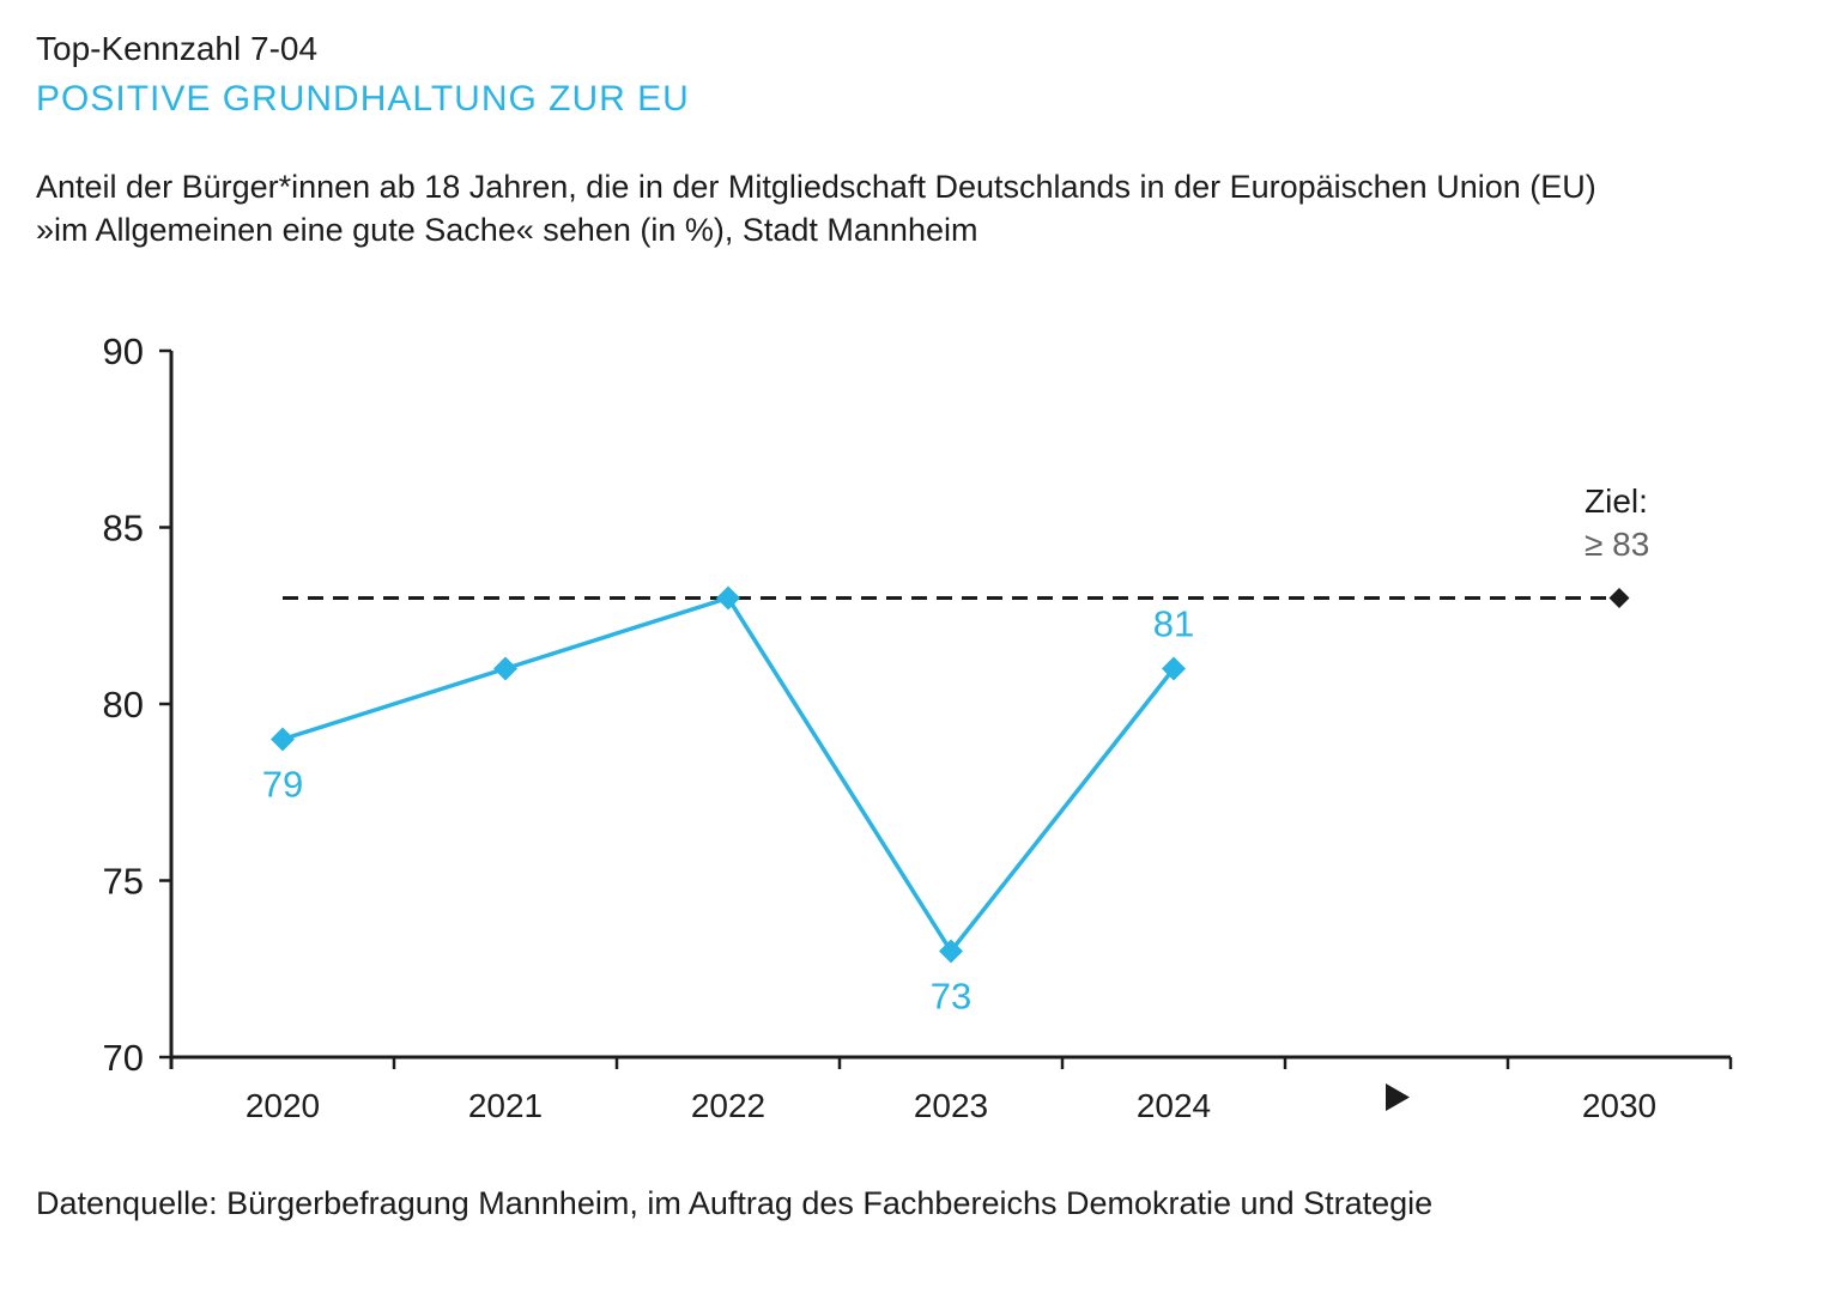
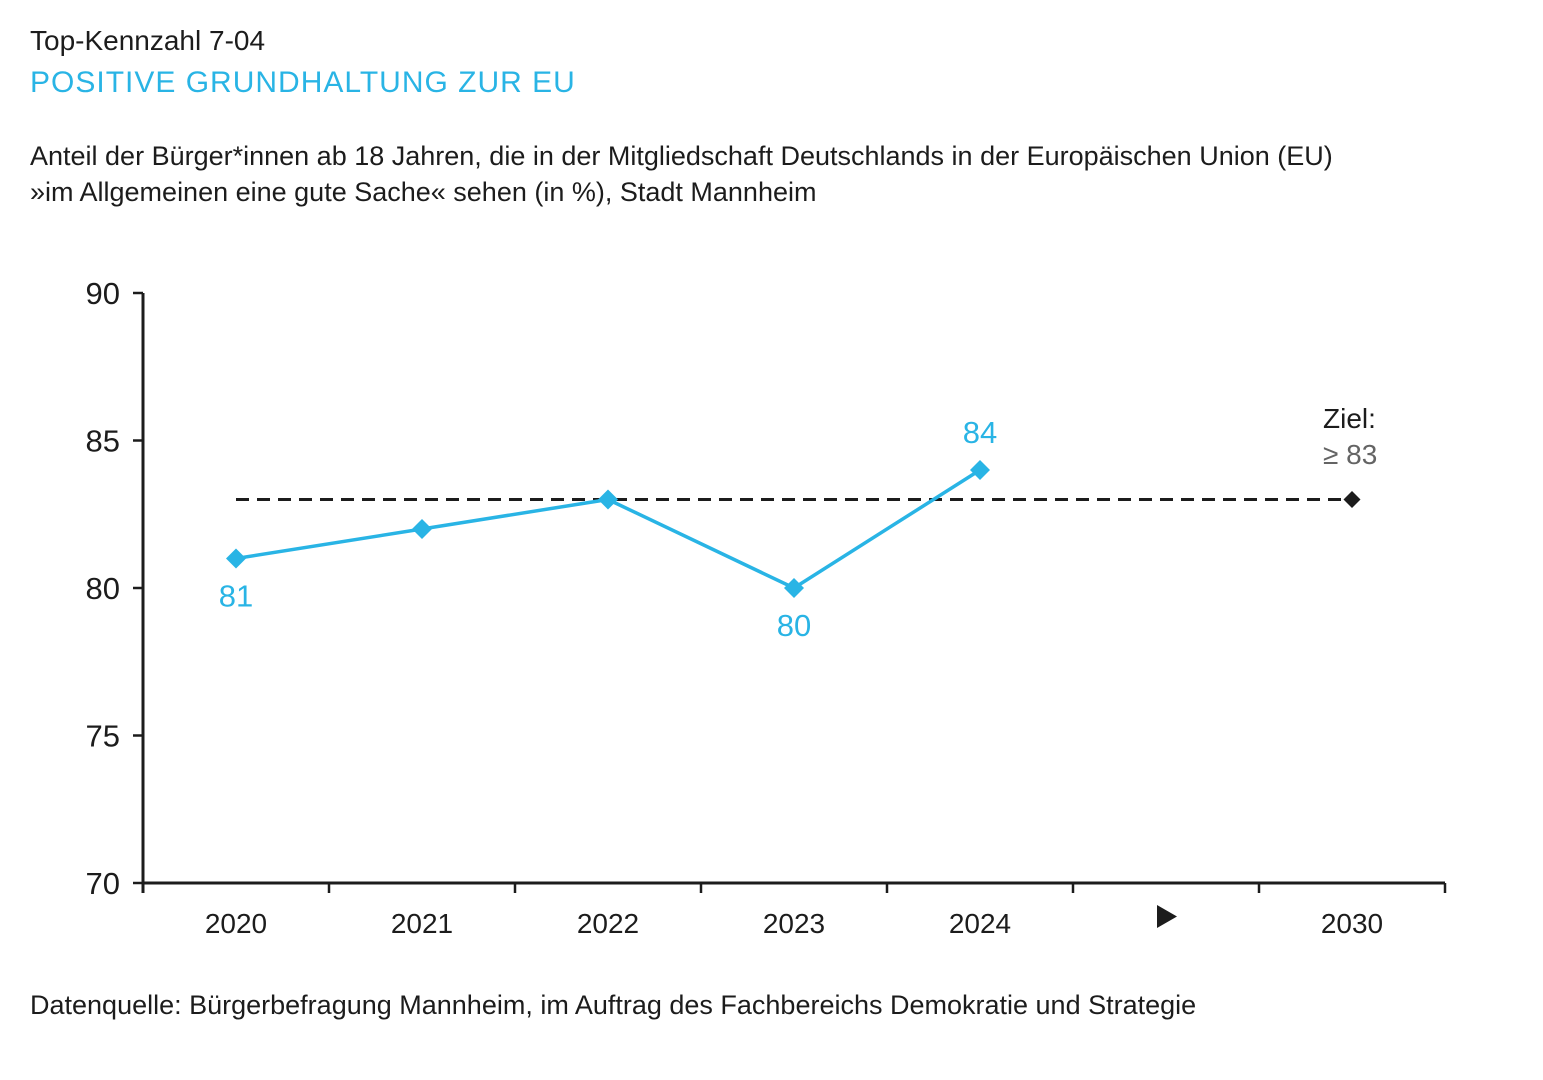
2020: 79 -> 81
2021: 81 -> 82
2023: 73 -> 80
2024: 81 -> 84
